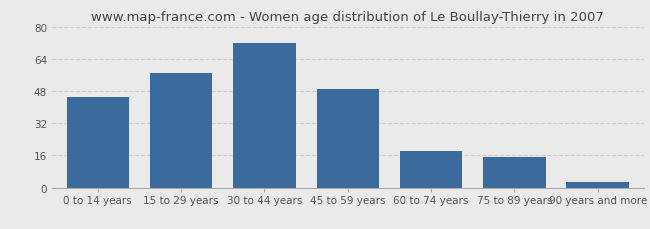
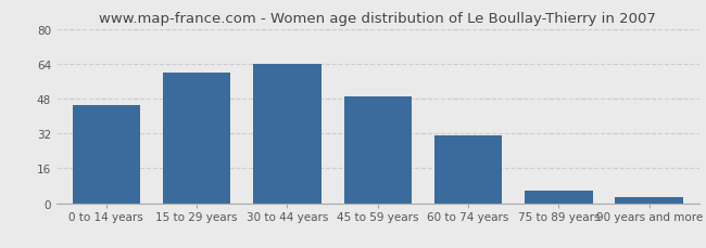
15 to 29 years: 57 -> 60
30 to 44 years: 72 -> 64
60 to 74 years: 18 -> 31
75 to 89 years: 15 -> 6
